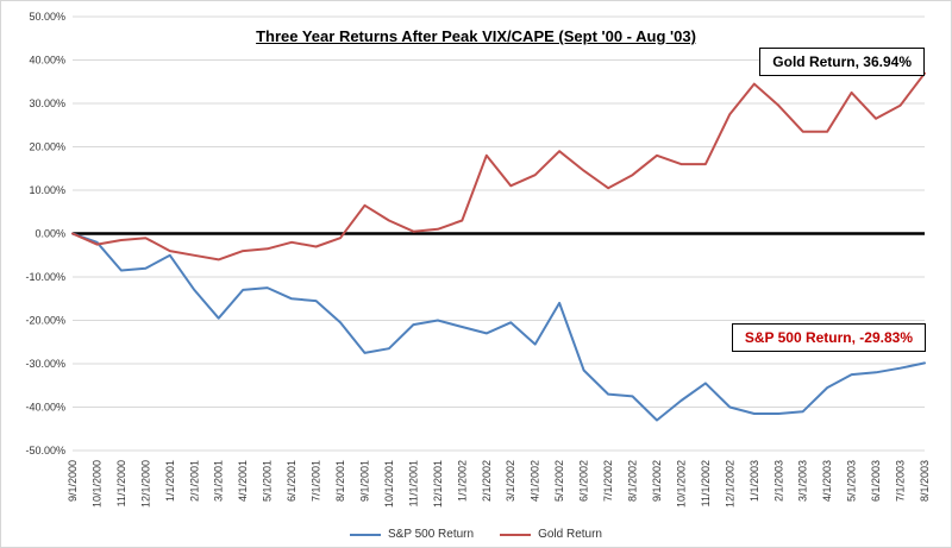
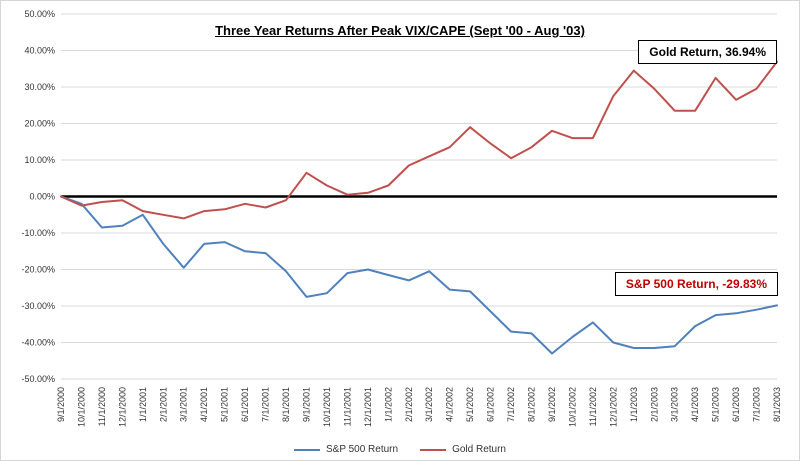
Gold Return/2/1/2002: 18% -> 8%
S&P 500 Return/5/1/2002: -16% -> -26%
